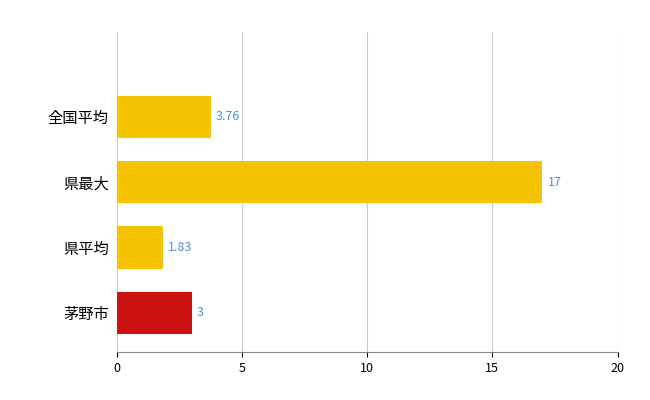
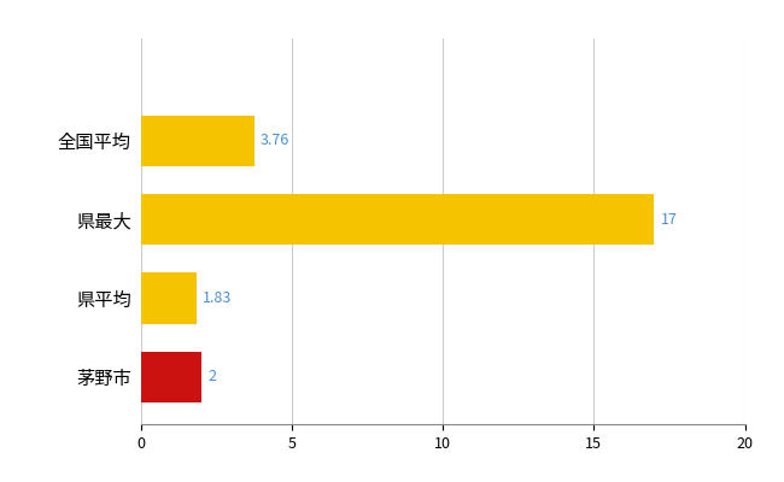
茅野市: 3 -> 2
